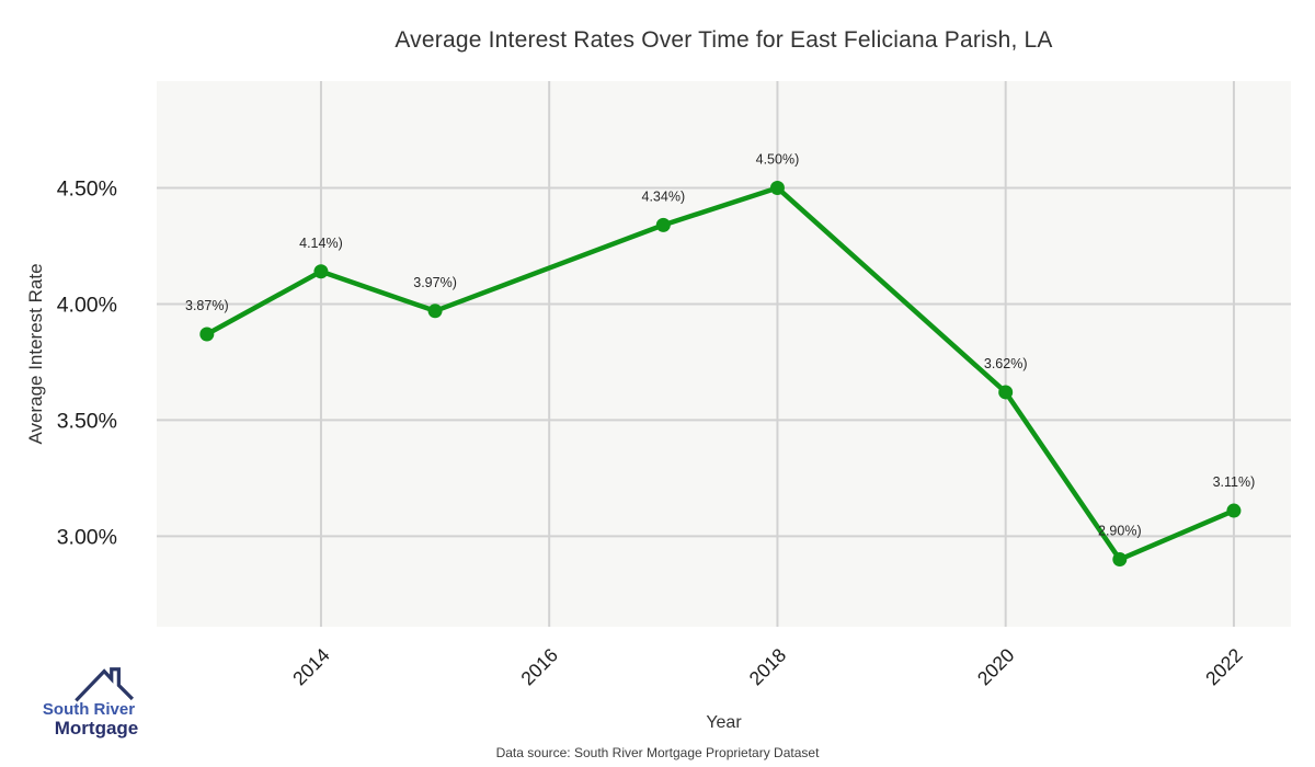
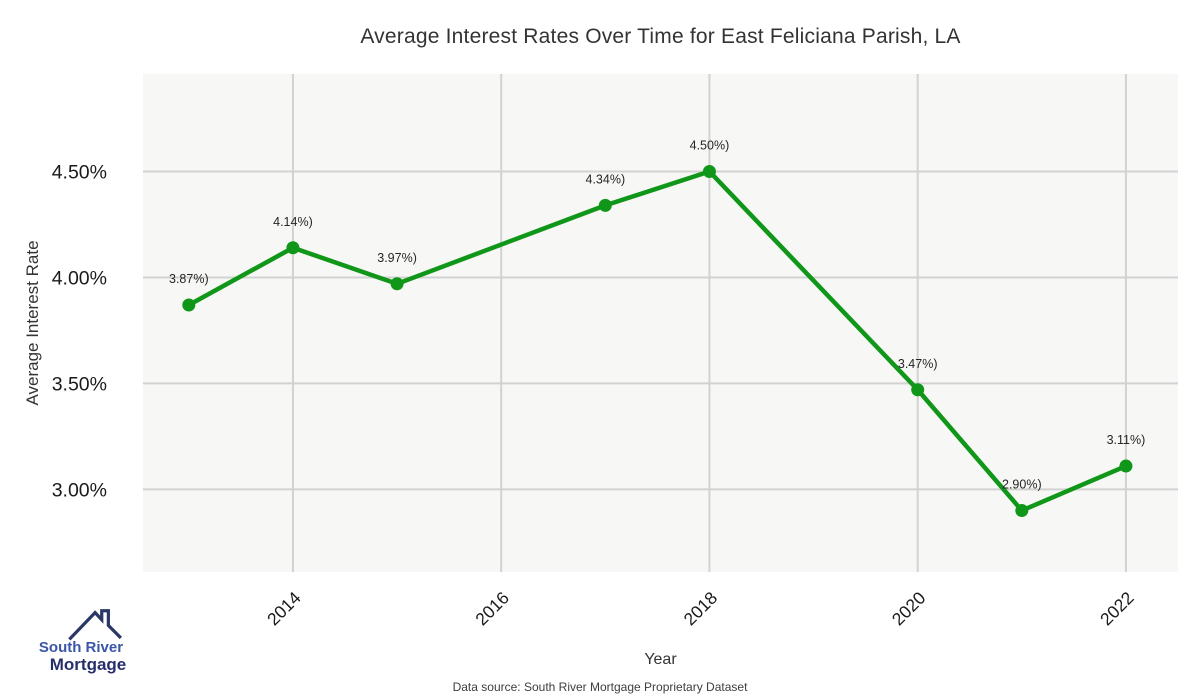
2020: 3.62% -> 3.47%
